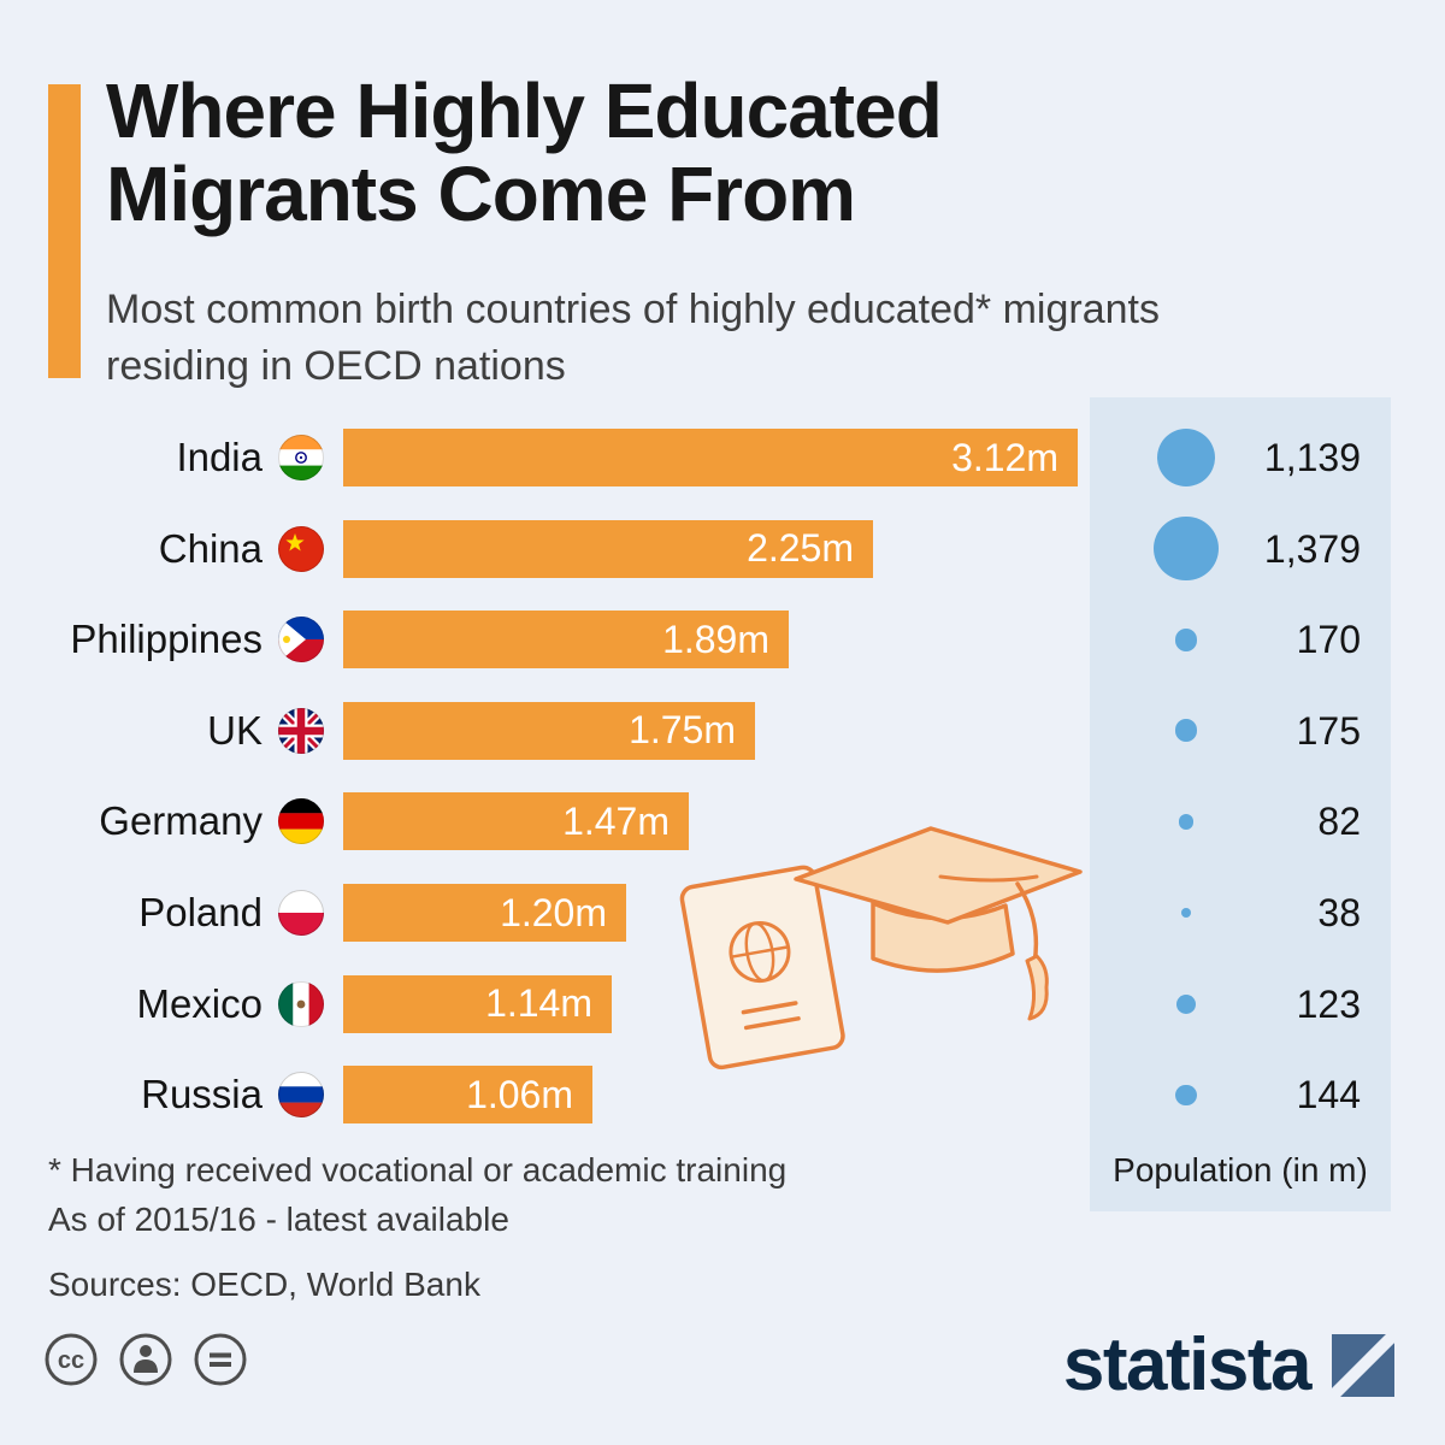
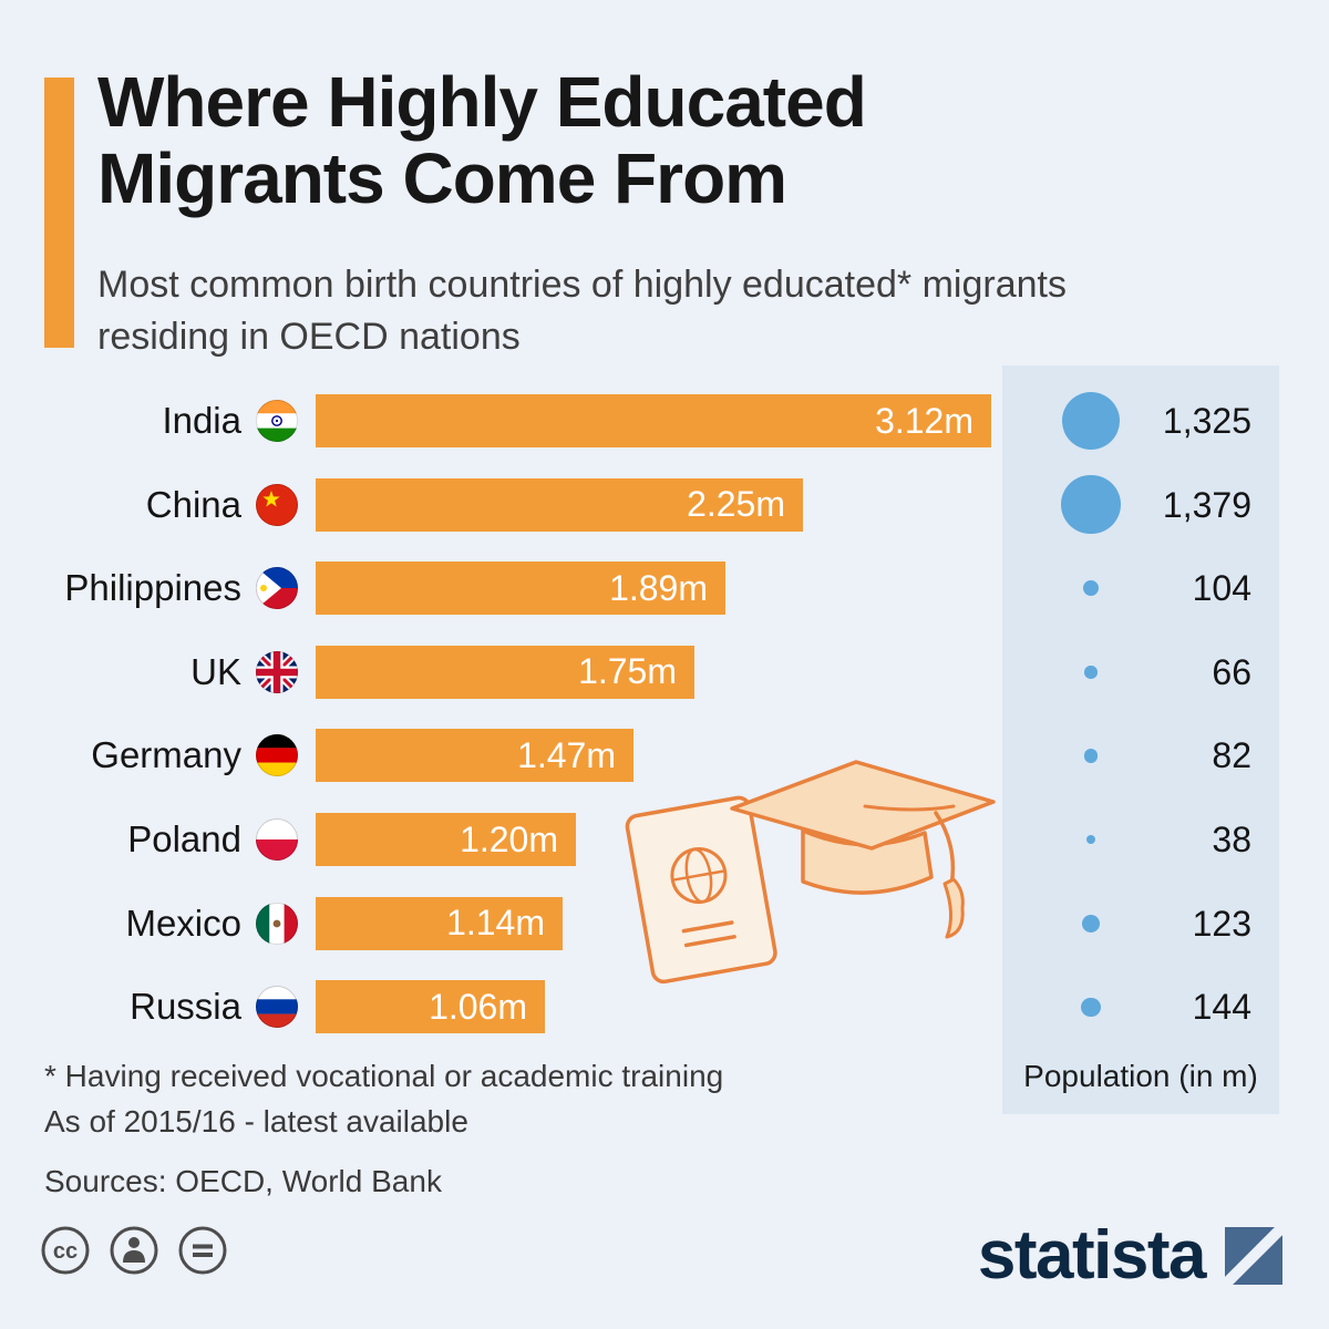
Population (in m)/India: 1,139 -> 1,325
Population (in m)/Philippines: 170 -> 104
Population (in m)/UK: 175 -> 66
